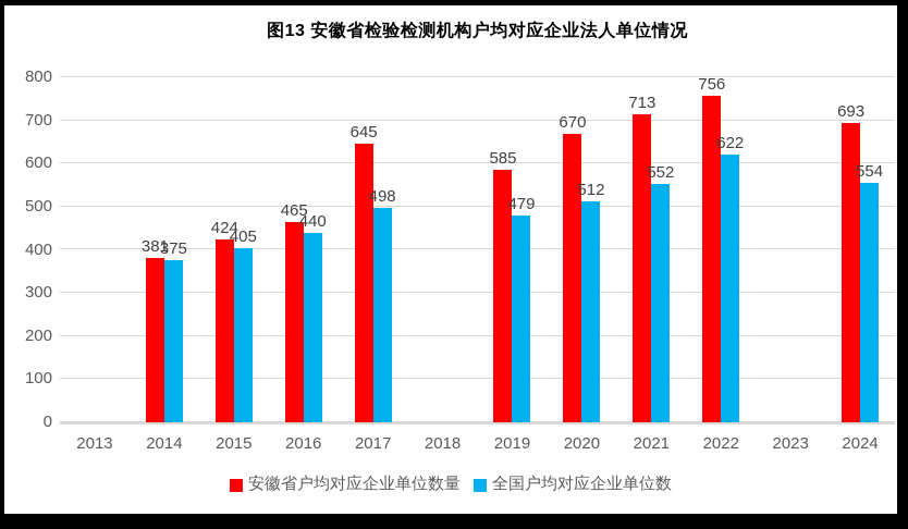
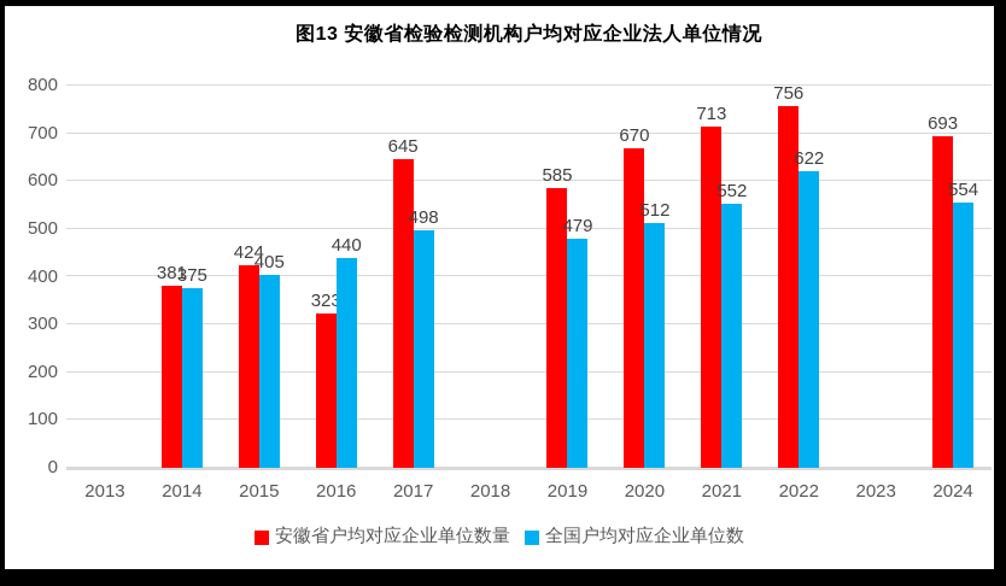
安徽省户均对应企业单位数量/2016: 465 -> 323
